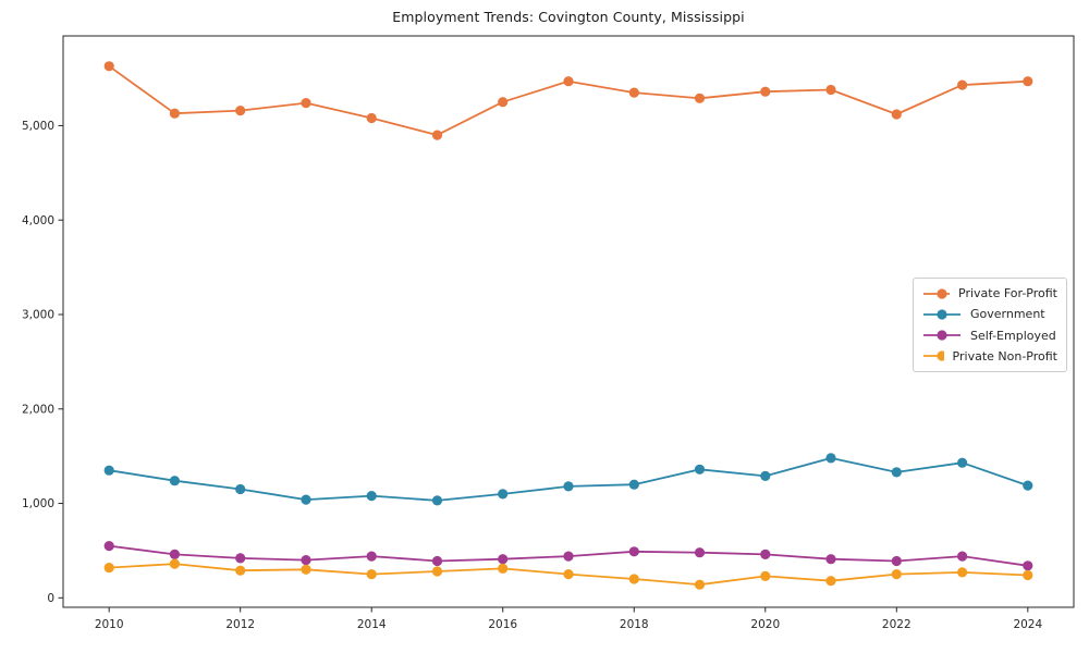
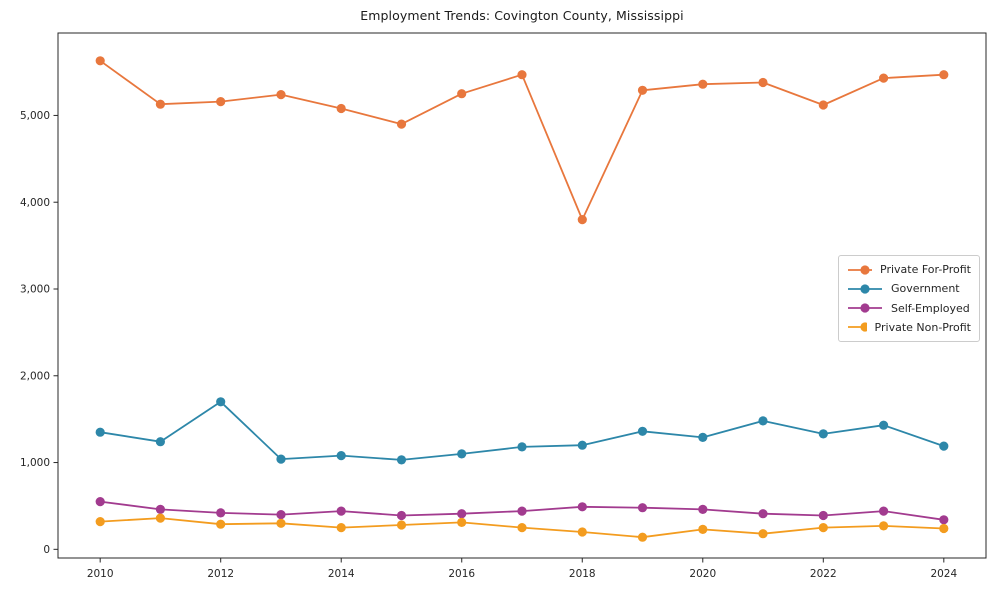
Government/2012: 1200 -> 1700
Private For-Profit/2018: 5400 -> 3800
